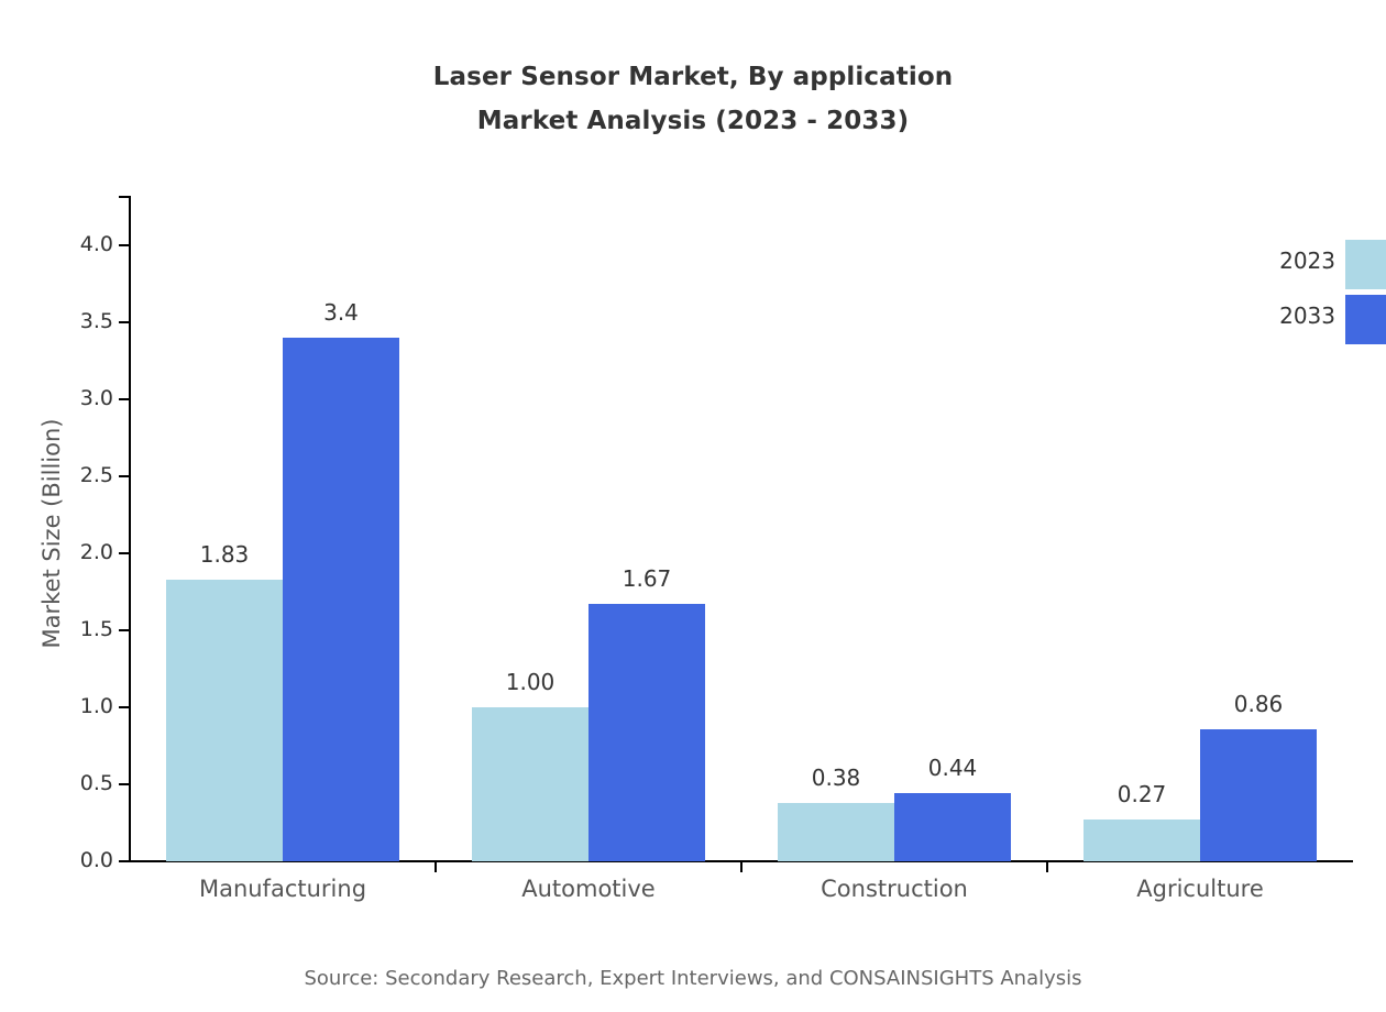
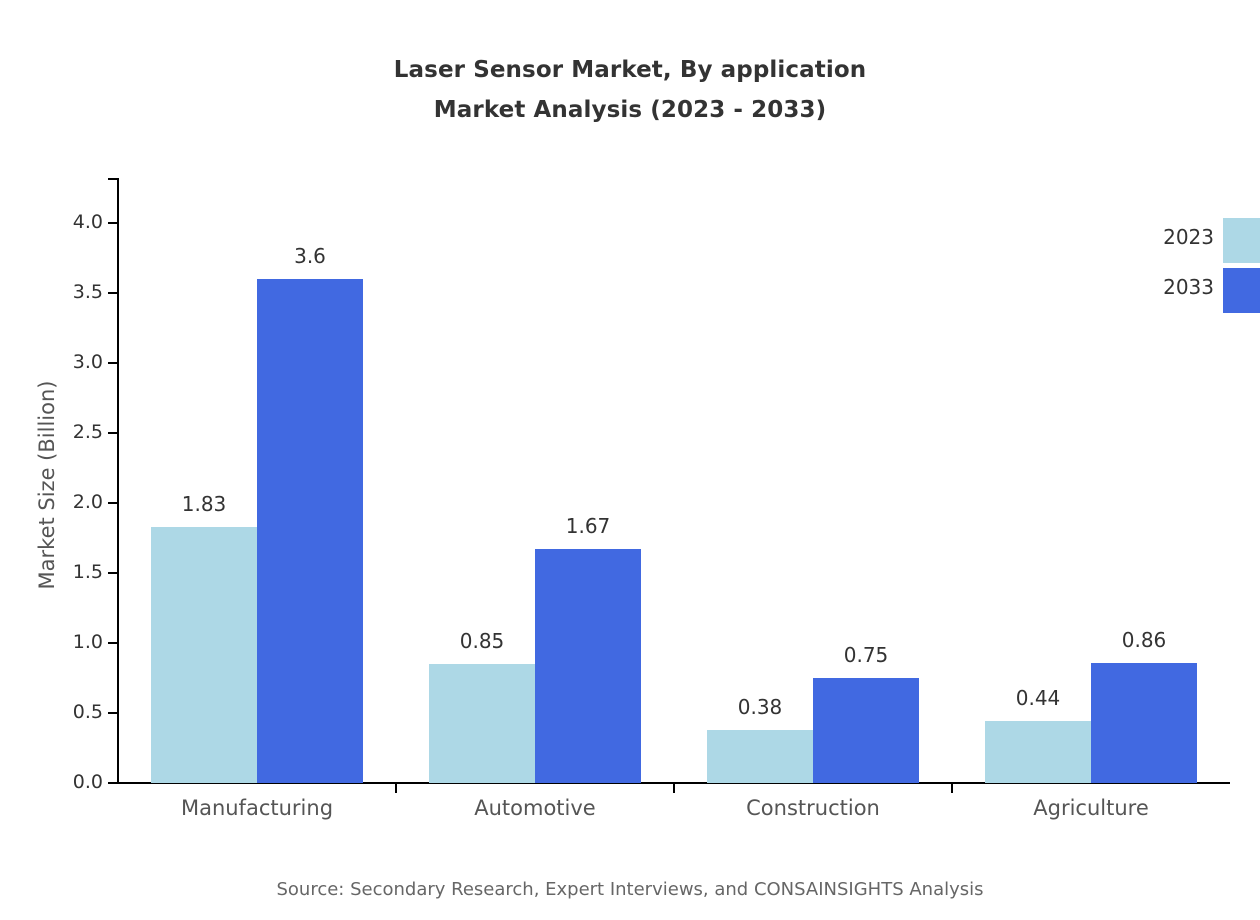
2033/Manufacturing: 3.4 -> 3.6
2023/Automotive: 1.00 -> 0.85
2033/Construction: 0.44 -> 0.75
2023/Agriculture: 0.27 -> 0.44
